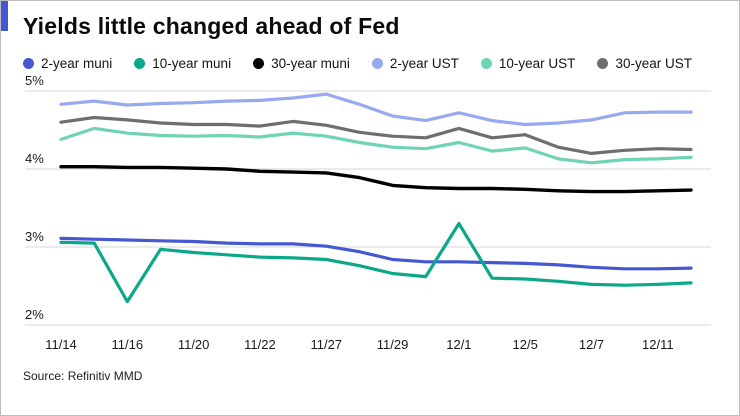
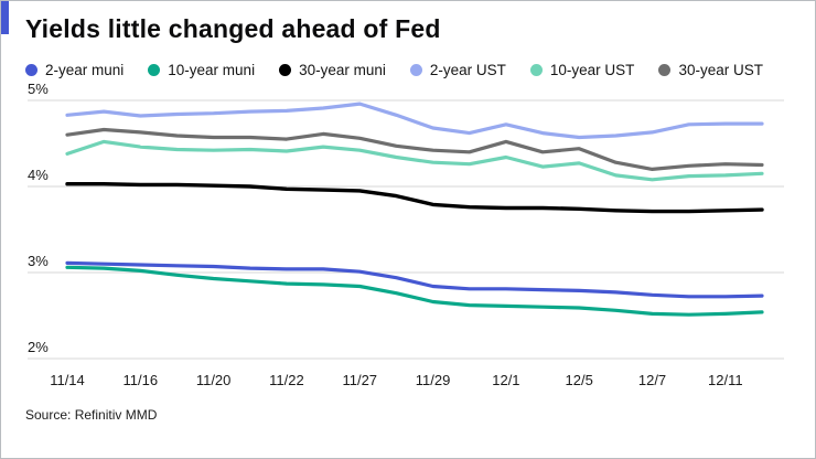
10-year muni/11/16: 2.3% -> 3.0%
10-year muni/12/1: 3.3% -> 2.6%
